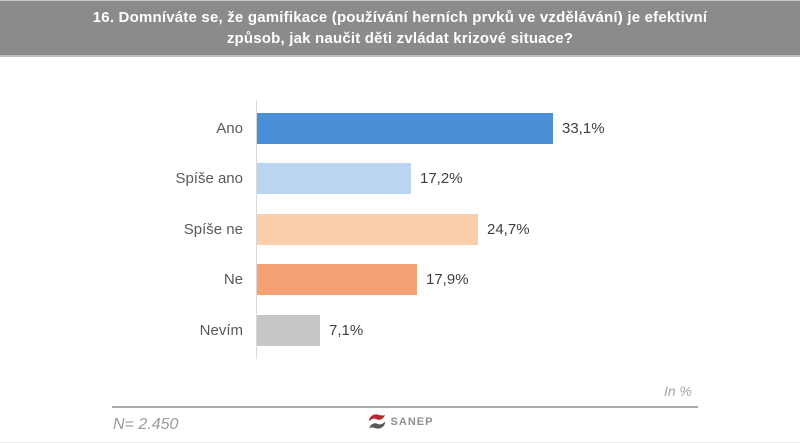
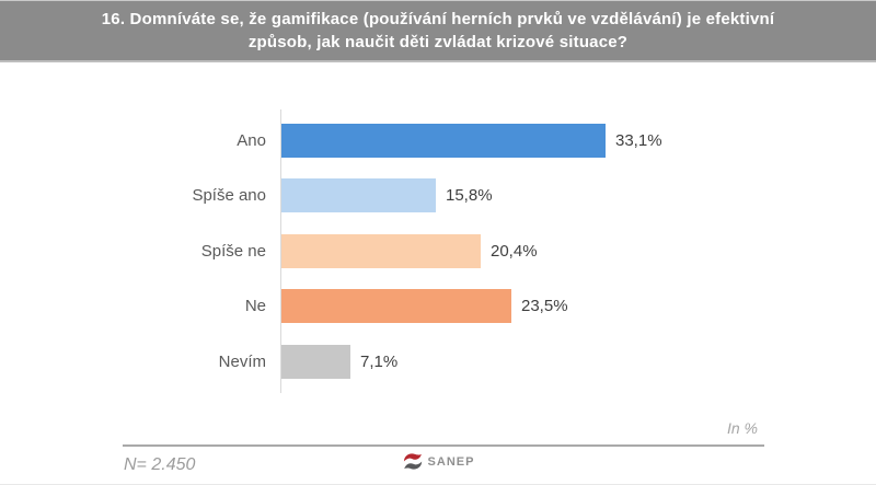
Spíše ano: 17,2% -> 15,8%
Spíše ne: 24,7% -> 20,4%
Ne: 17,9% -> 23,5%
